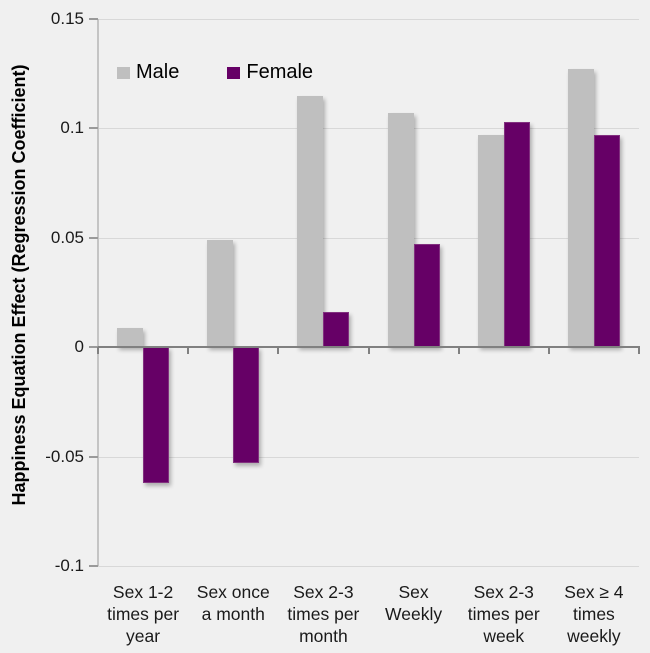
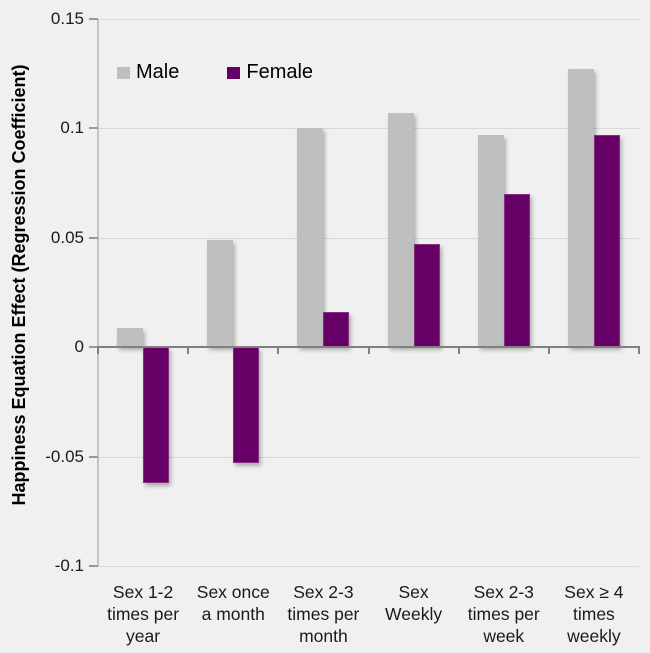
Male/Sex 2-3 times per month: 0.115 -> 0.100
Female/Sex 2-3 times per week: 0.103 -> 0.070
